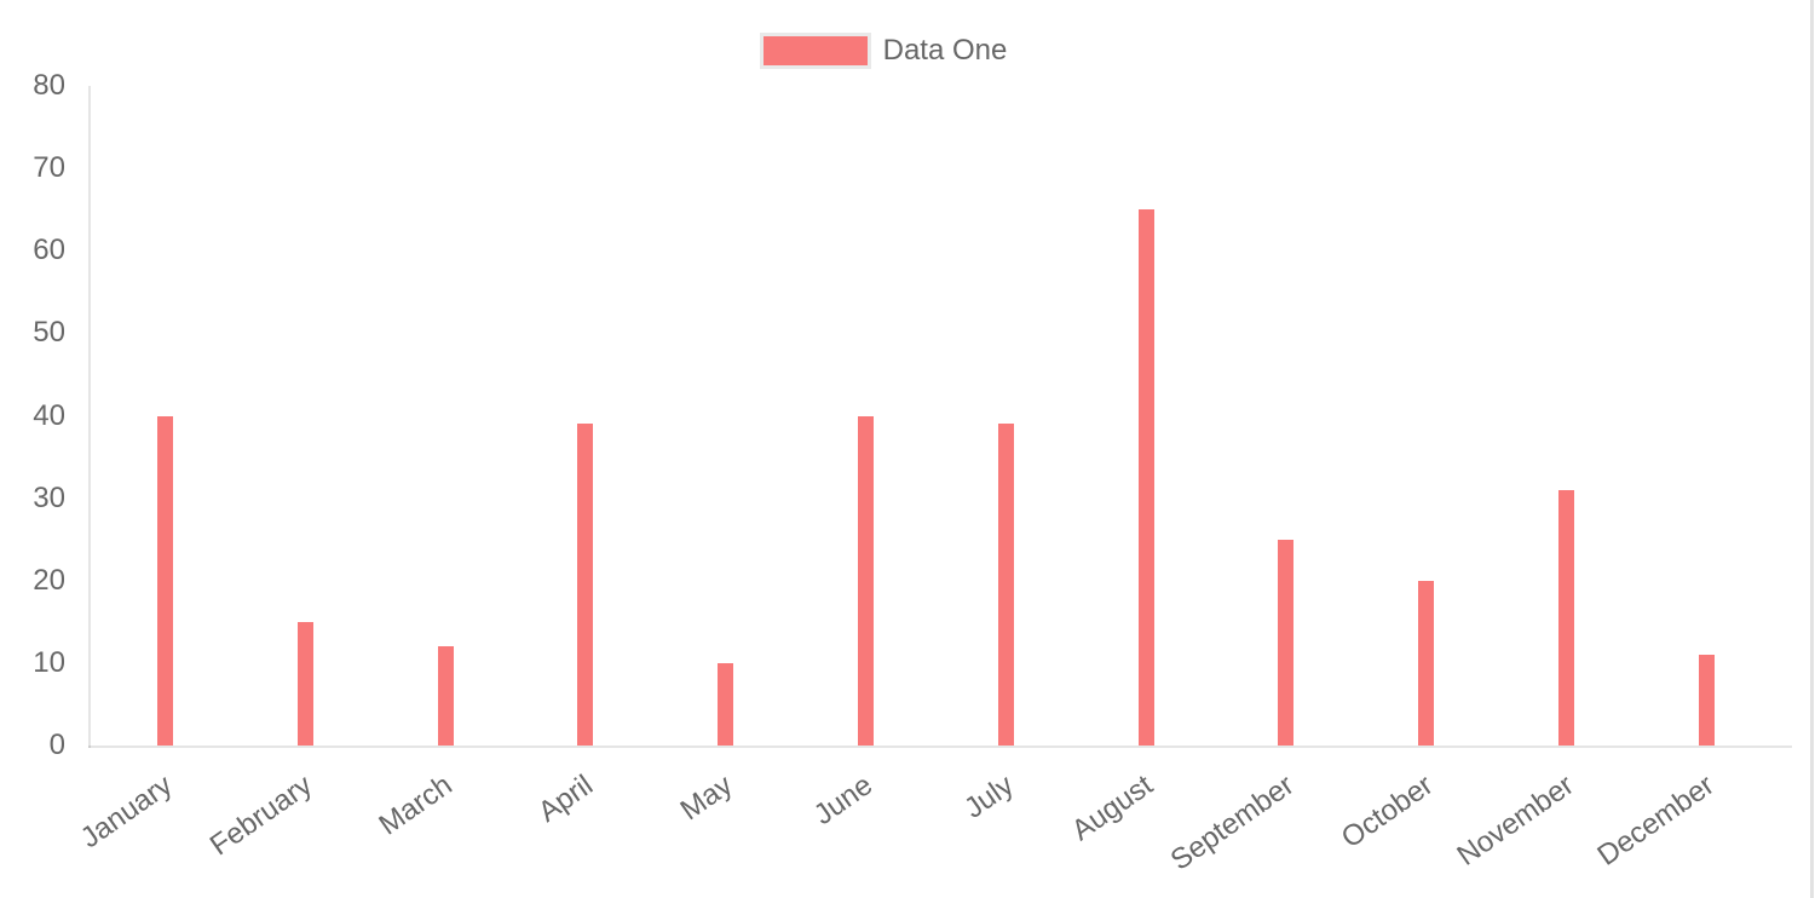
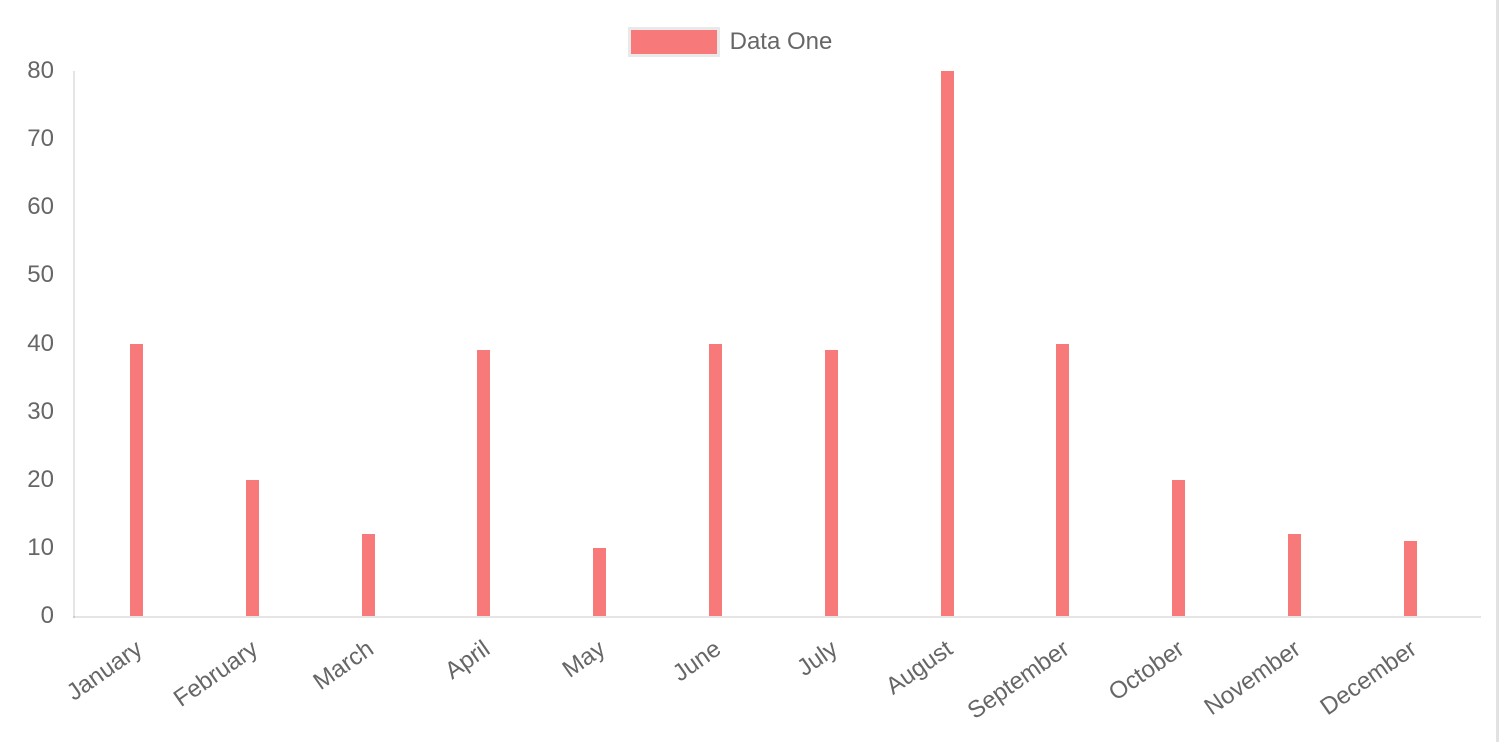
February: 15 -> 20
August: 65 -> 80
September: 25 -> 40
November: 31 -> 12
